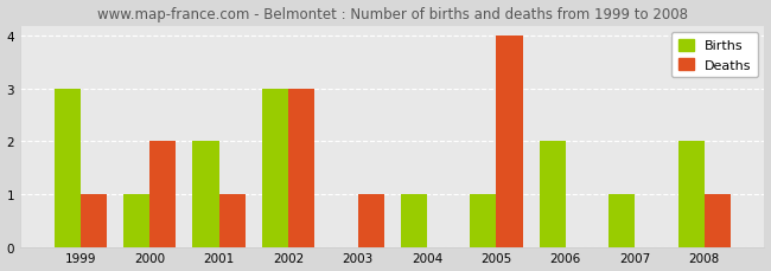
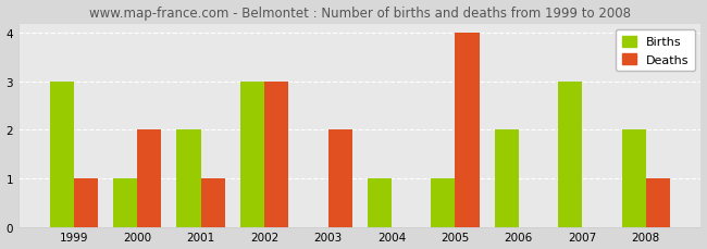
Deaths/2003: 1 -> 2
Births/2007: 1 -> 3
